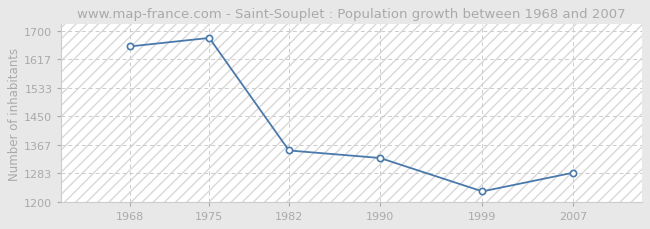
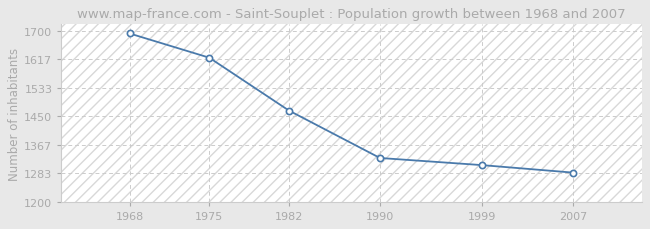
1968: 1655 -> 1693
1975: 1680 -> 1622
1982: 1350 -> 1467
1999: 1230 -> 1307
